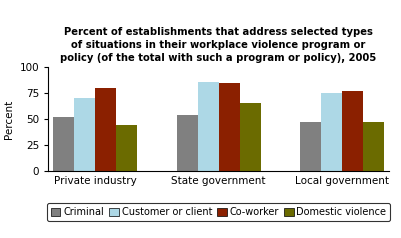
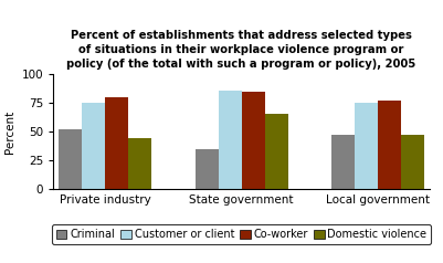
Customer or client/Private industry: 70 -> 75
Criminal/State government: 54 -> 35
